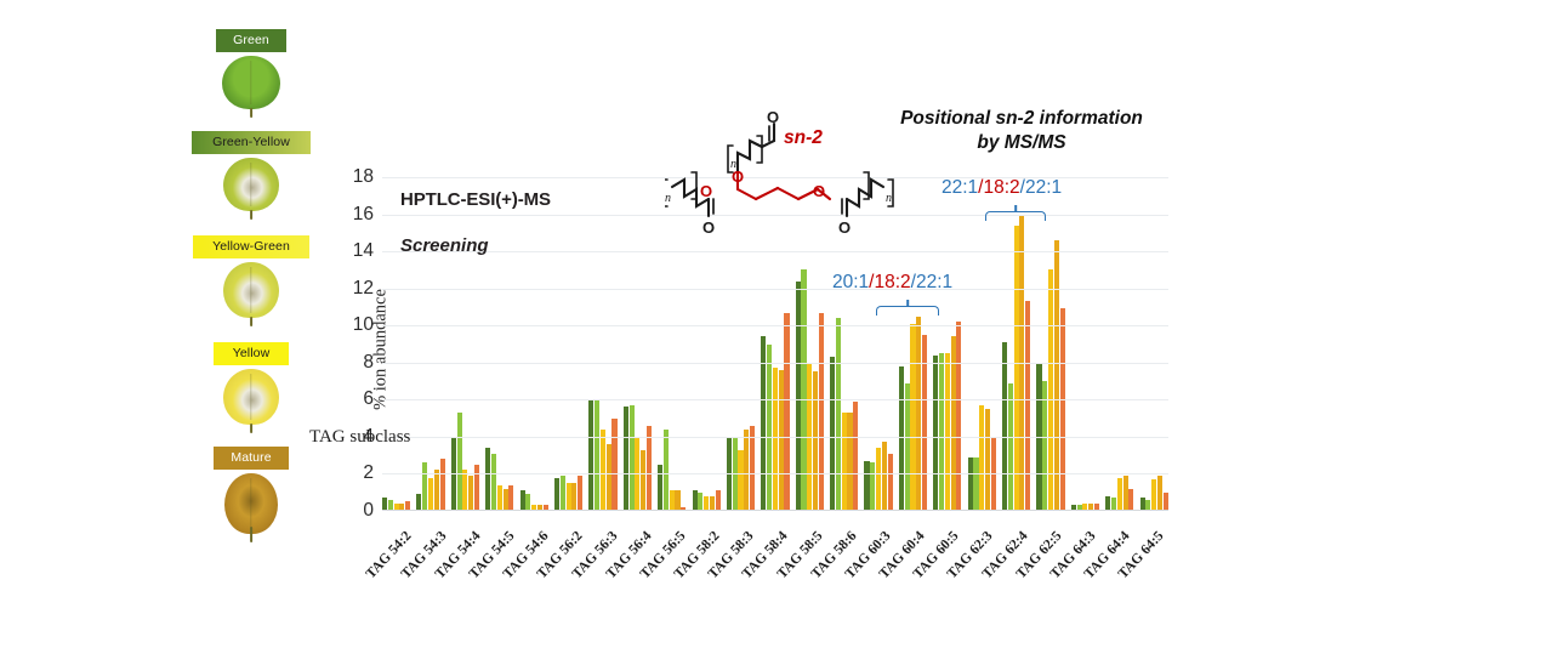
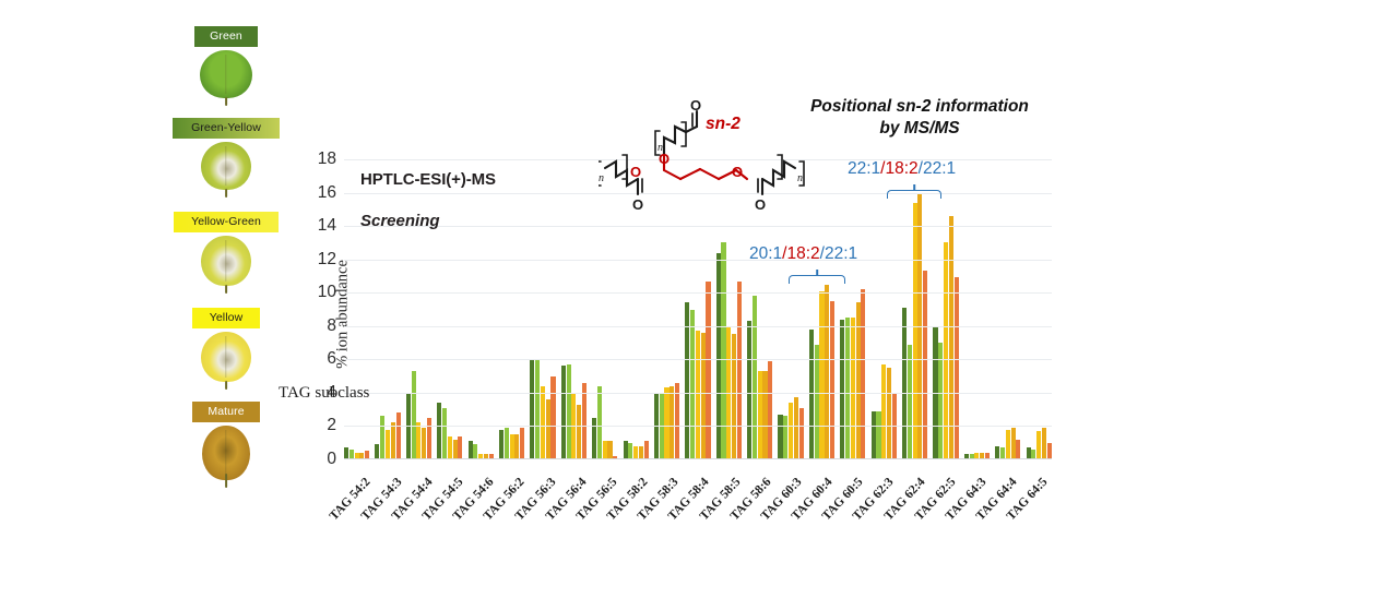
Yellow-Green/TAG 58:3: 3.3 -> 4.3
Green-Yellow/TAG 58:6: 10.4 -> 9.8
